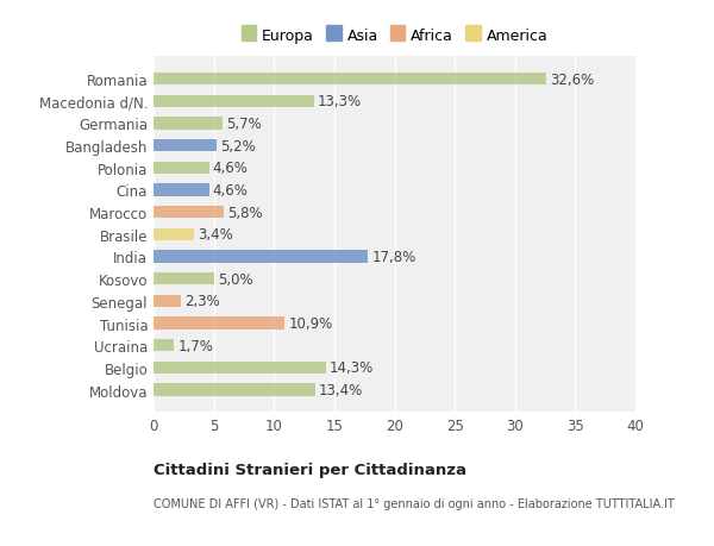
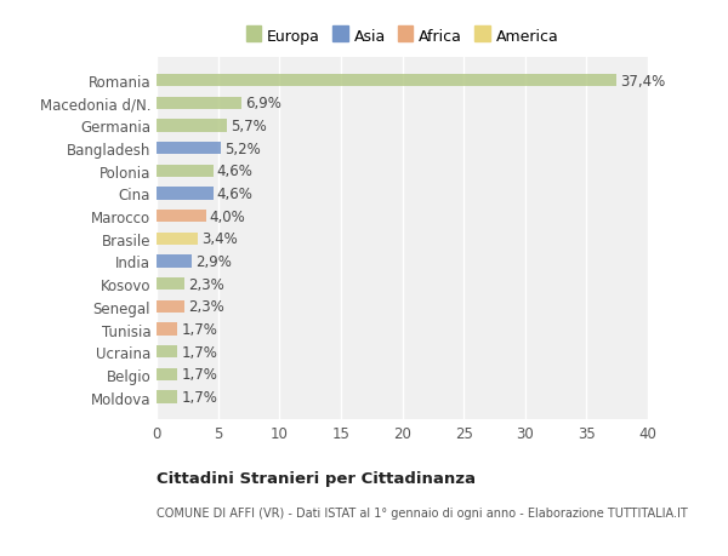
Romania: 32,6% -> 37,4%
Macedonia d/N.: 13,3% -> 6,9%
Marocco: 5,8% -> 4,0%
India: 17,8% -> 2,9%
Kosovo: 5,0% -> 2,3%
Tunisia: 10,9% -> 1,7%
Belgio: 14,3% -> 1,7%
Moldova: 13,4% -> 1,7%
